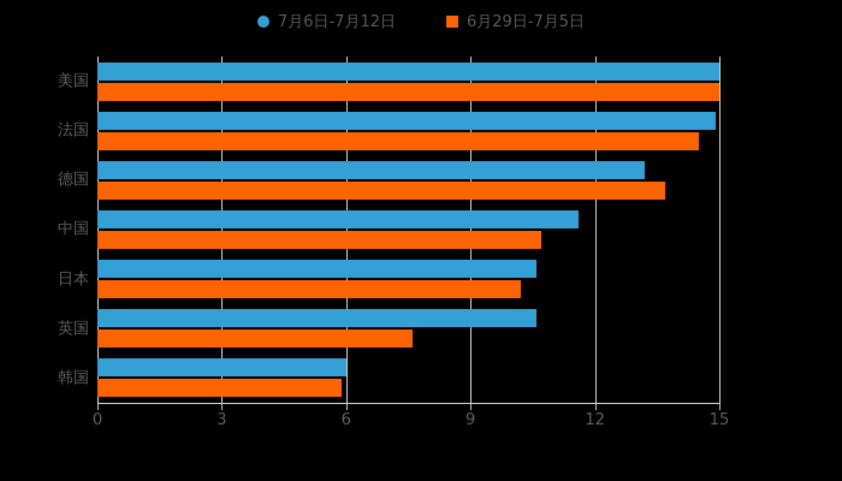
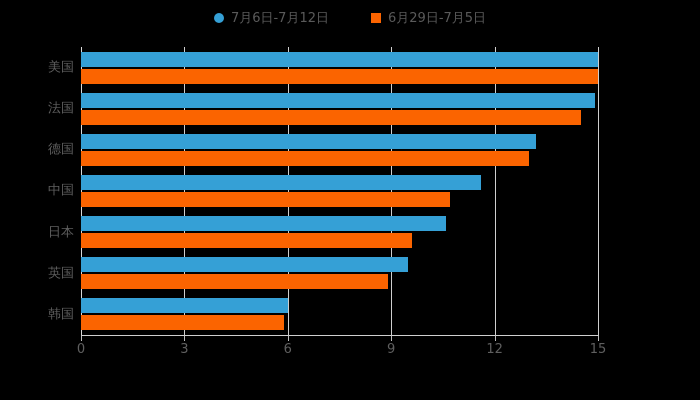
6月29日-7月5日/德国: 13.7 -> 13.0
6月29日-7月5日/日本: 10.2 -> 9.6
7月6日-7月12日/英国: 10.6 -> 9.5
6月29日-7月5日/英国: 7.6 -> 8.9
